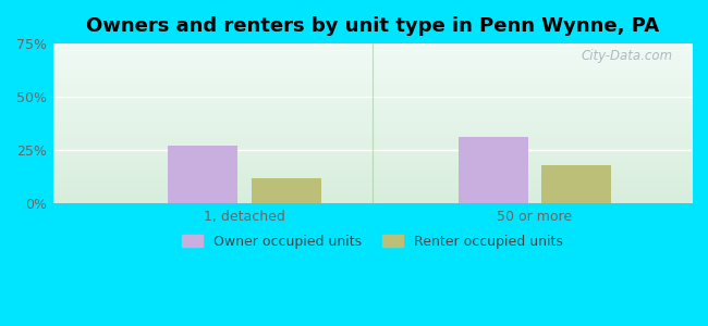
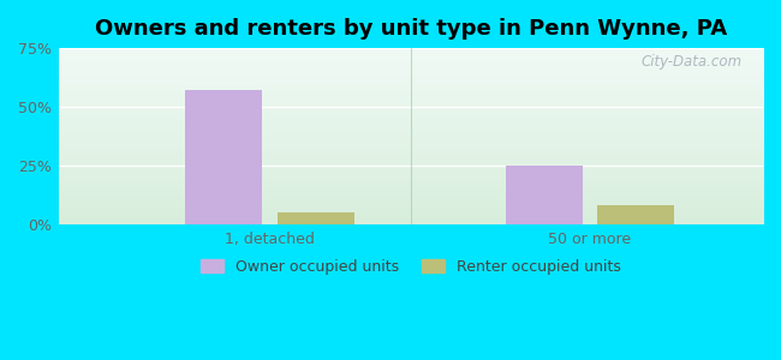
Owner occupied units/1, detached: 27% -> 57%
Renter occupied units/1, detached: 12% -> 5%
Owner occupied units/50 or more: 31% -> 25%
Renter occupied units/50 or more: 18% -> 8%
